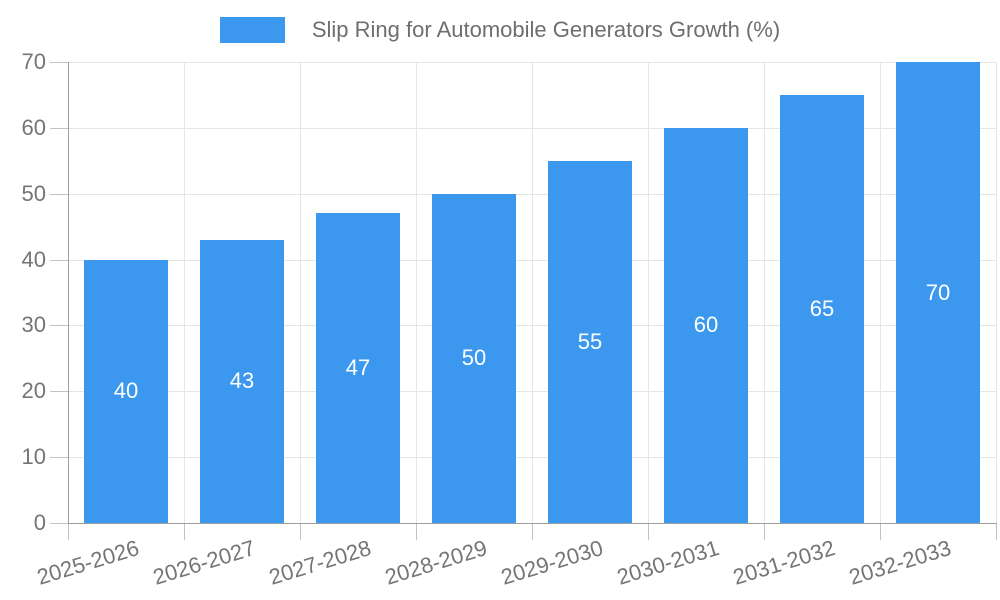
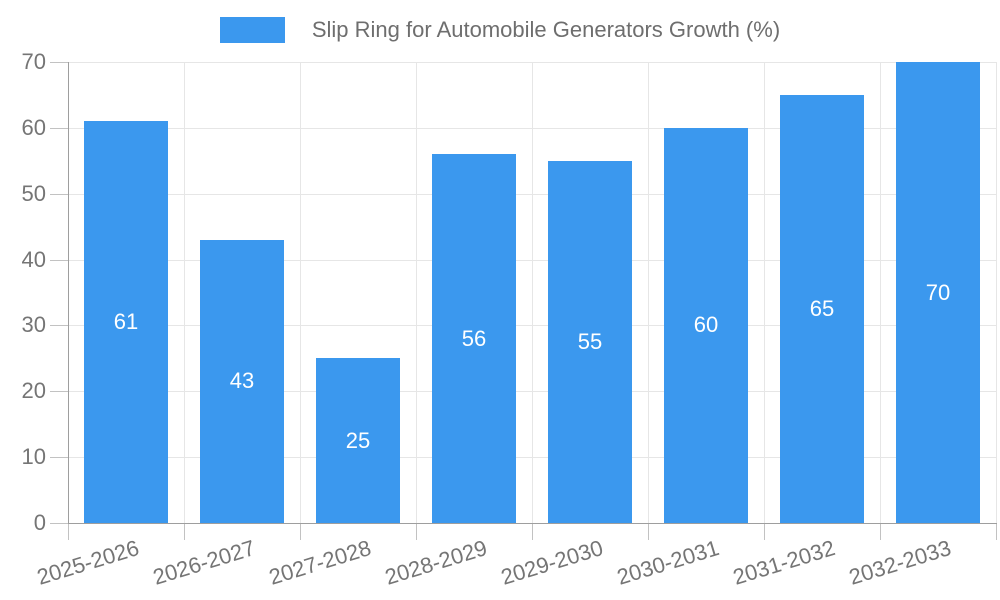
2025-2026: 40 -> 61
2027-2028: 47 -> 25
2028-2029: 50 -> 56
